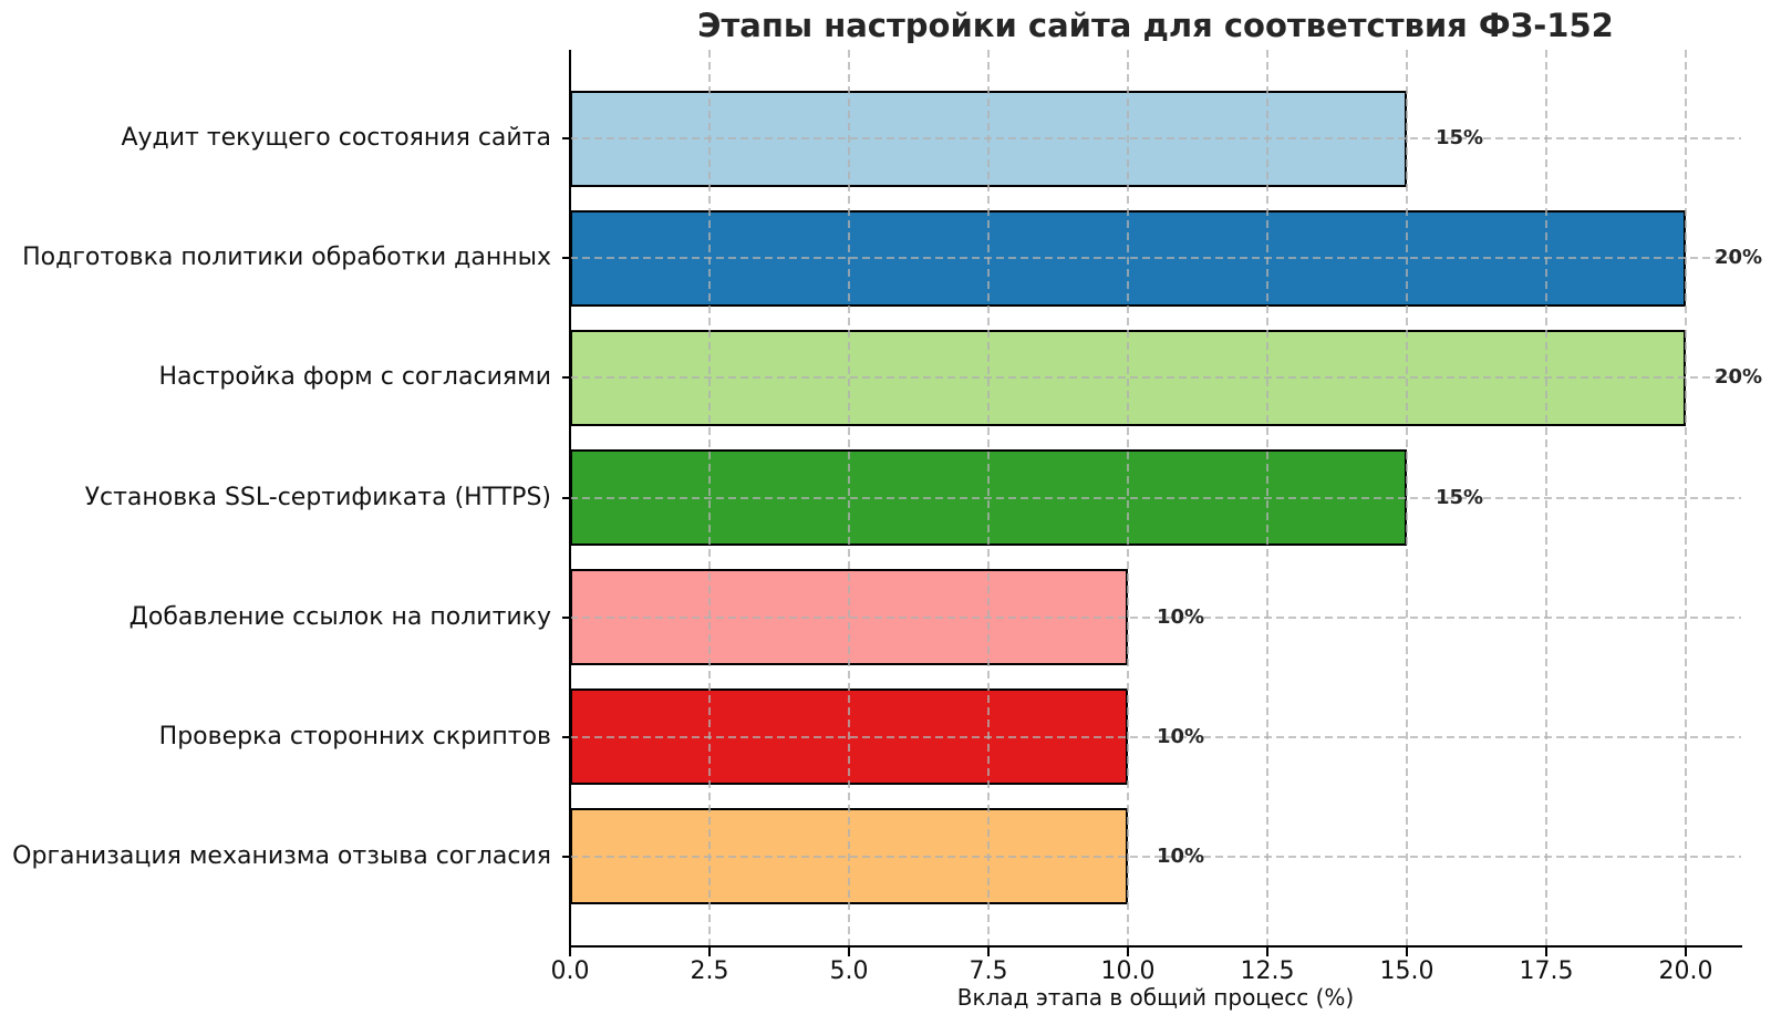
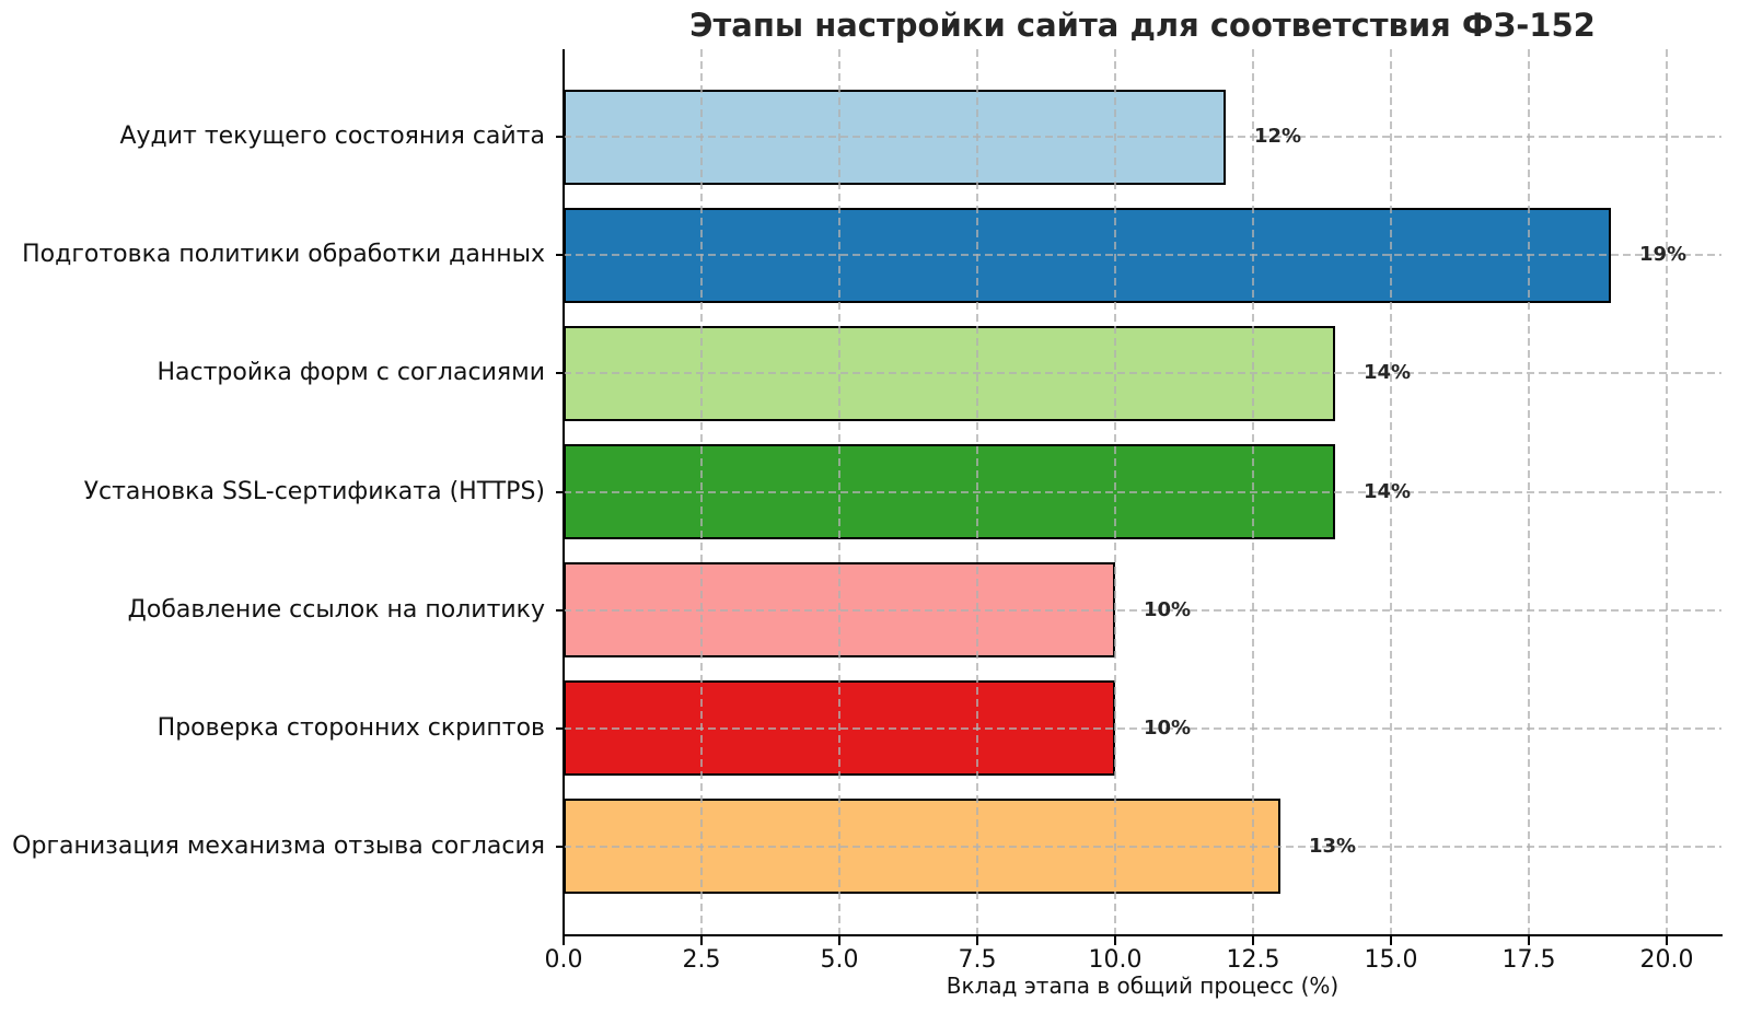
Аудит текущего состояния сайта: 15% -> 12%
Подготовка политики обработки данных: 20% -> 19%
Настройка форм с согласиями: 20% -> 14%
Установка SSL-сертификата (HTTPS): 15% -> 14%
Организация механизма отзыва согласия: 10% -> 13%
